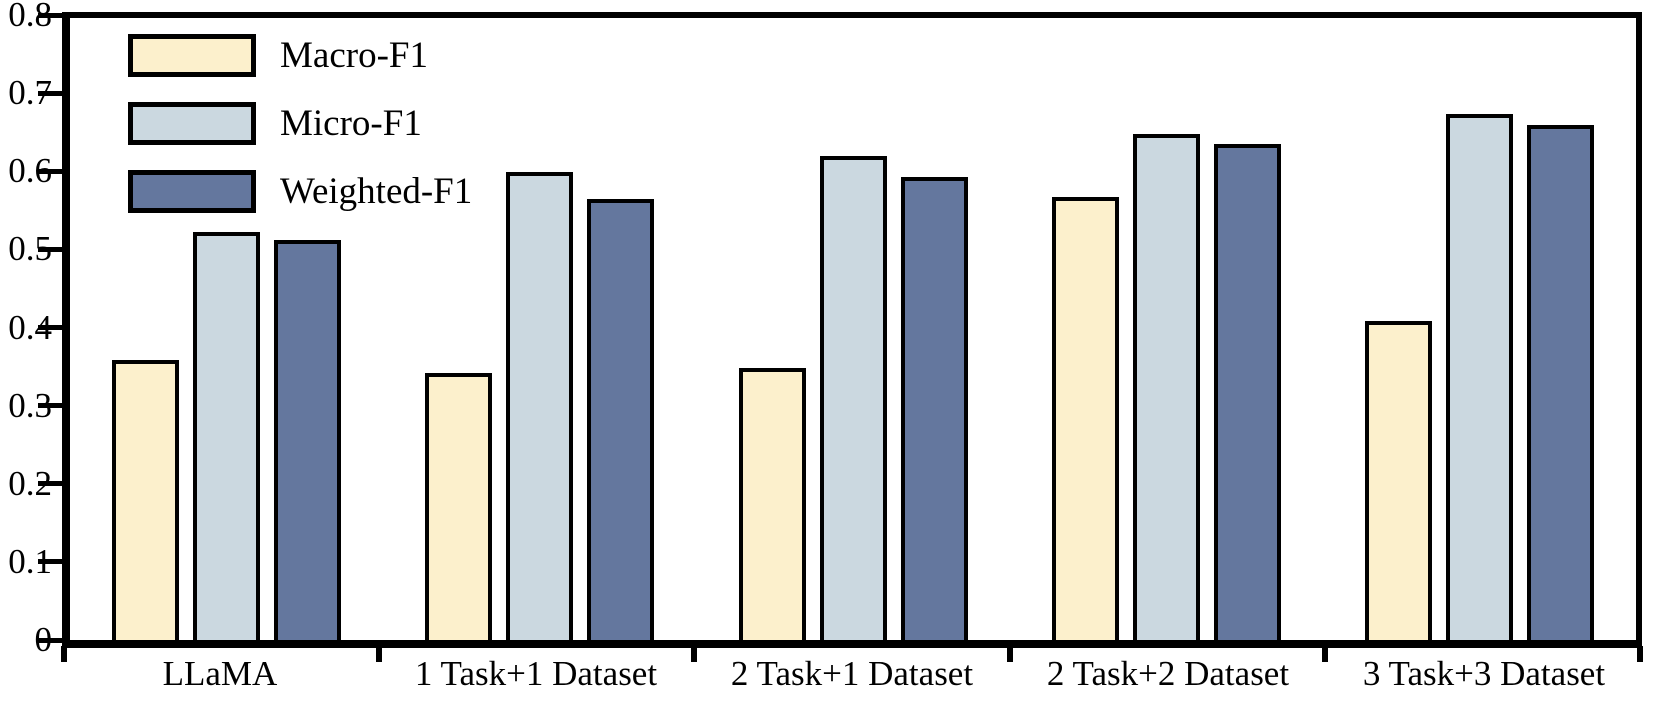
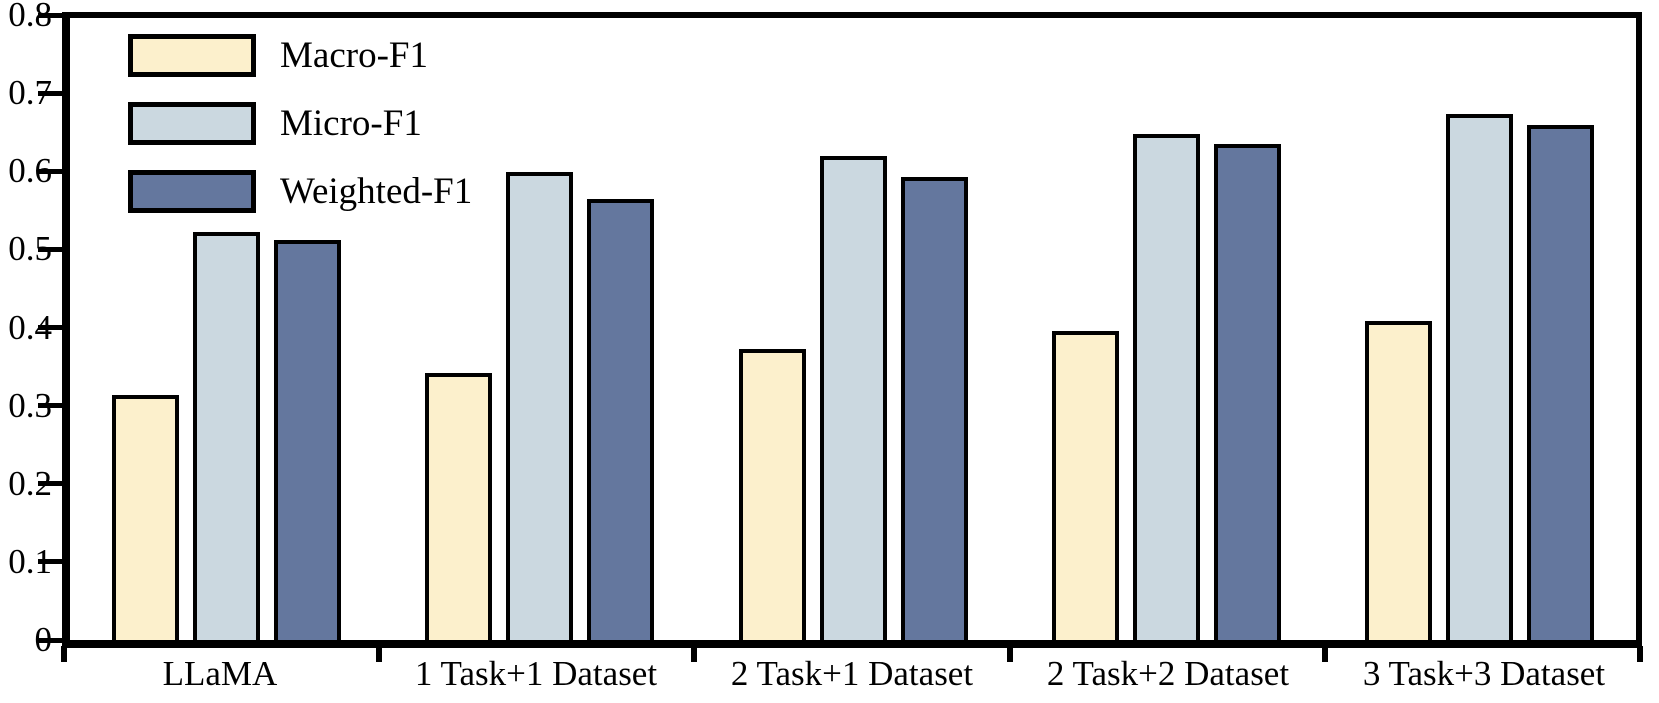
Macro-F1/LLaMA: 0.36 -> 0.32
Macro-F1/2 Task+1 Dataset: 0.35 -> 0.37
Macro-F1/2 Task+2 Dataset: 0.57 -> 0.40
